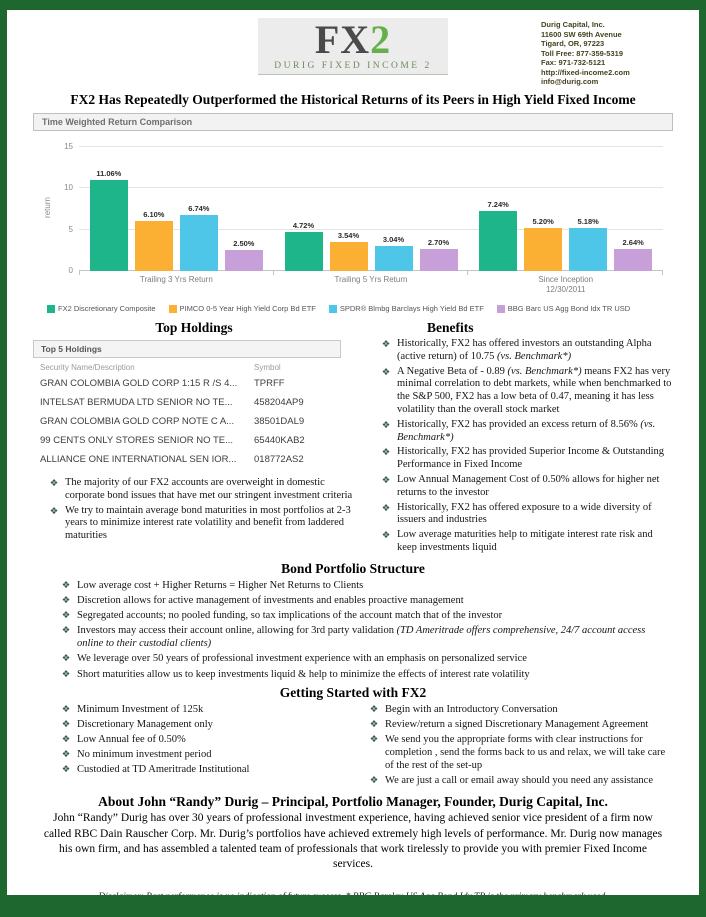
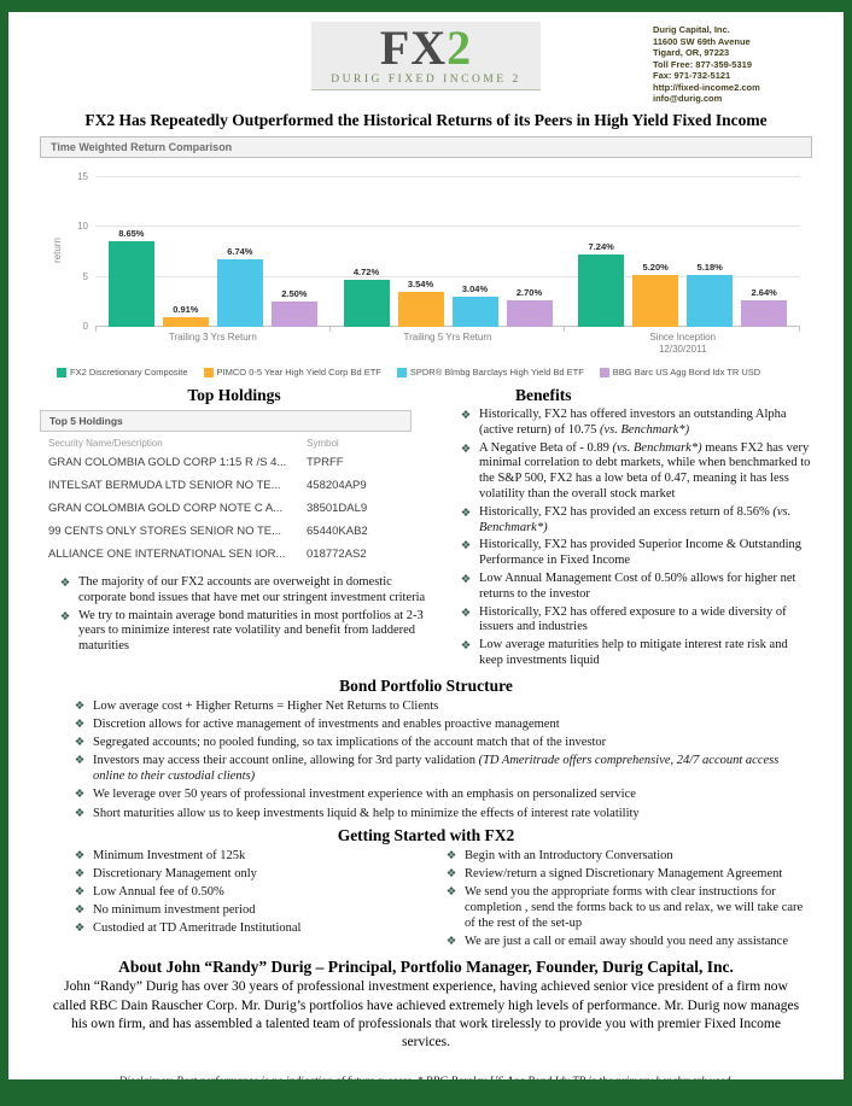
FX2 Discretionary Composite/Trailing 3 Yrs Return: 11.06% -> 8.65%
PIMCO 0-5 Year High Yield Corp Bd ETF/Trailing 3 Yrs Return: 6.10% -> 0.91%
